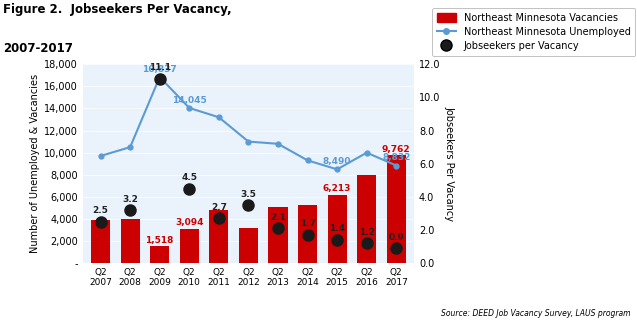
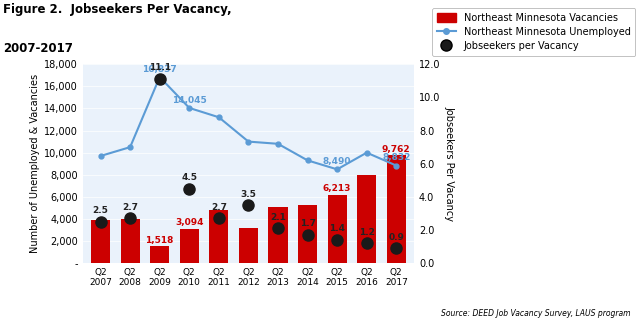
Jobseekers per Vacancy/Q2 2008: 3.2 -> 2.7
